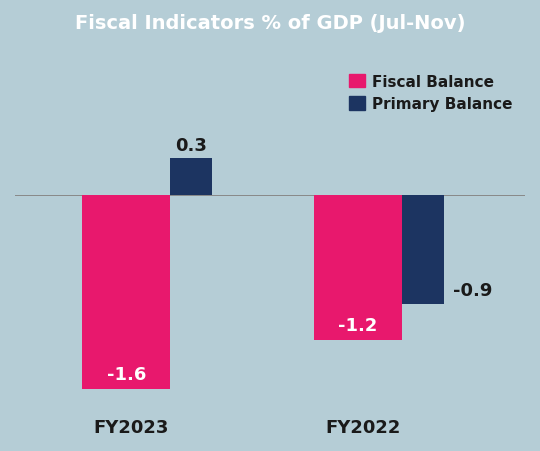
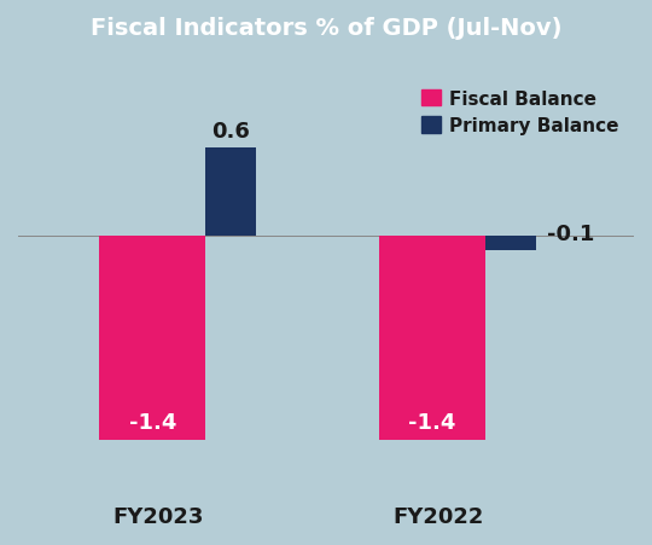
Fiscal Balance/FY2023: -1.6 -> -1.4
Primary Balance/FY2023: 0.3 -> 0.6
Fiscal Balance/FY2022: -1.2 -> -1.4
Primary Balance/FY2022: -0.9 -> -0.1
